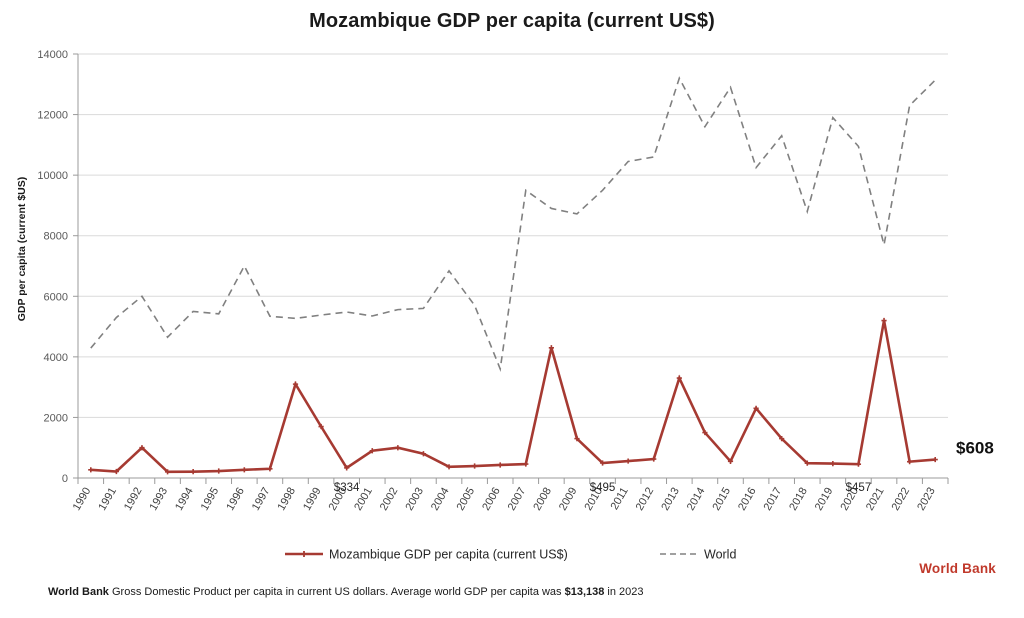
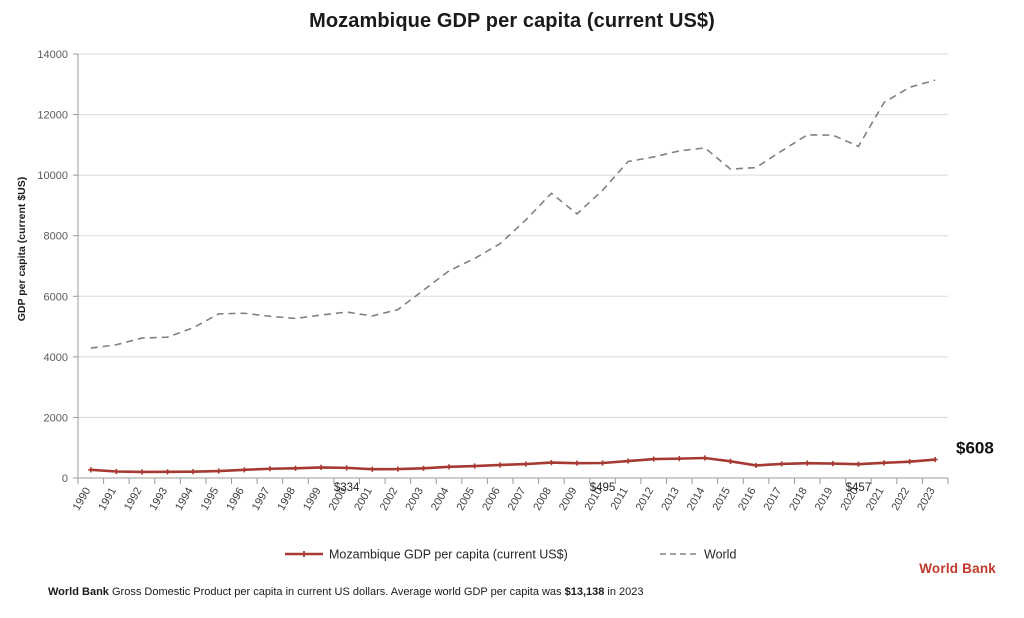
World/1991: 5300 -> 4400
Mozambique GDP per capita (current US$)/1992: 1000 -> 200
World/1992: 6000 -> 4600
World/1994: 5500 -> 5000
World/1996: 7000 -> 5400
Mozambique GDP per capita (current US$)/1998: 3100 -> 300
Mozambique GDP per capita (current US$)/1999: 1700 -> 400
Mozambique GDP per capita (current US$)/2001: 900 -> 300
Mozambique GDP per capita (current US$)/2002: 1000 -> 300
Mozambique GDP per capita (current US$)/2003: 800 -> 300
World/2003: 5600 -> 6200
World/2005: 5700 -> 7200
World/2006: 3600 -> 7700
World/2007: 9500 -> 8500
Mozambique GDP per capita (current US$)/2008: 4300 -> 500
World/2008: 8900 -> 9400
Mozambique GDP per capita (current US$)/2009: 1300 -> 500
Mozambique GDP per capita (current US$)/2013: 3300 -> 600
World/2013: 13200 -> 10800
Mozambique GDP per capita (current US$)/2014: 1500 -> 700
World/2014: 11600 -> 10900
World/2015: 12900 -> 10200
Mozambique GDP per capita (current US$)/2016: 2300 -> 400
Mozambique GDP per capita (current US$)/2017: 1300 -> 500
World/2017: 11300 -> 10800
World/2018: 8800 -> 11300
World/2019: 11900 -> 11300
Mozambique GDP per capita (current US$)/2021: 5200 -> 500
World/2021: 7700 -> 12400
World/2022: 12300 -> 12900
